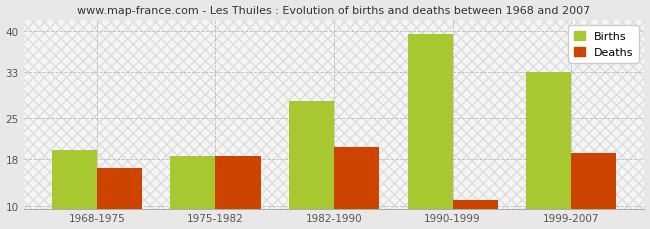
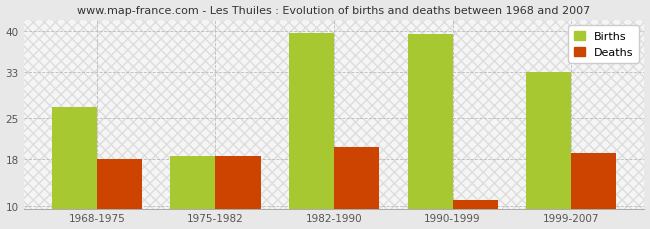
Births/1968-1975: 19.5 -> 27.0
Deaths/1968-1975: 16.5 -> 18.0
Births/1982-1990: 28.0 -> 39.6
